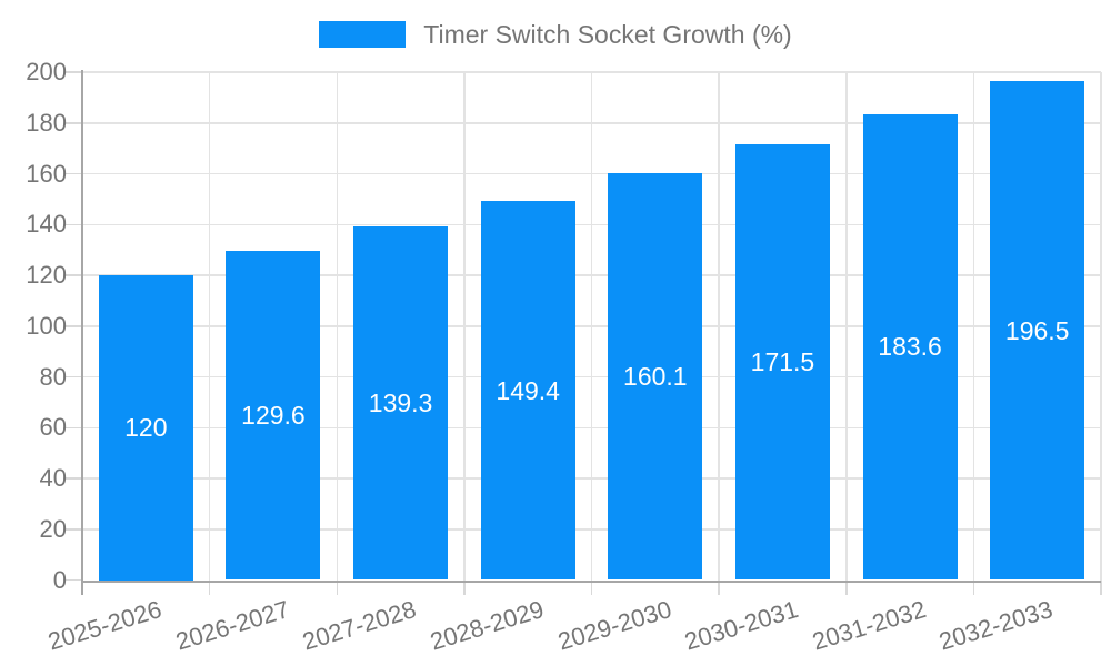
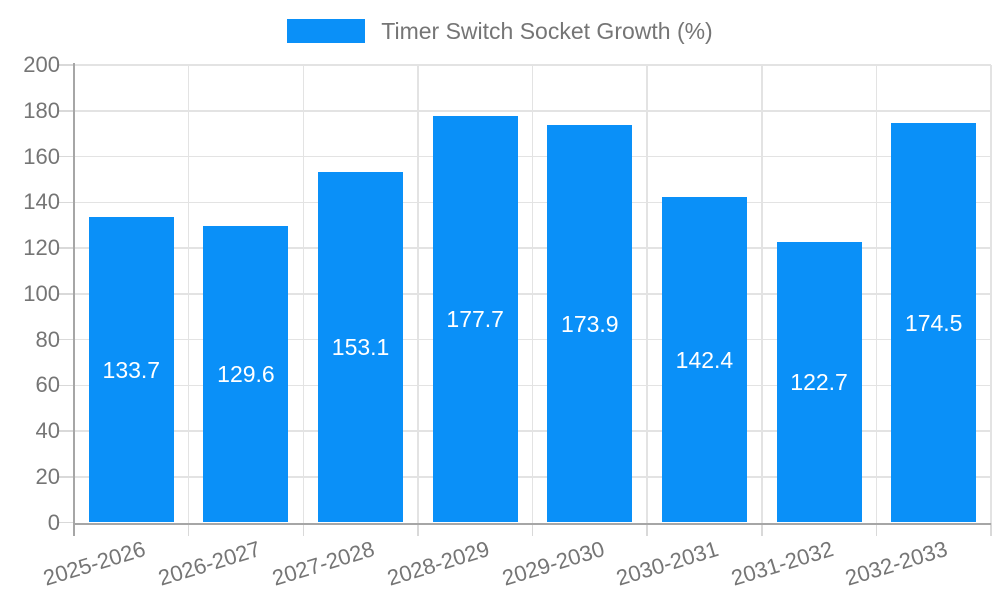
2025-2026: 120 -> 133.7
2027-2028: 139.3 -> 153.1
2028-2029: 149.4 -> 177.7
2029-2030: 160.1 -> 173.9
2030-2031: 171.5 -> 142.4
2031-2032: 183.6 -> 122.7
2032-2033: 196.5 -> 174.5
